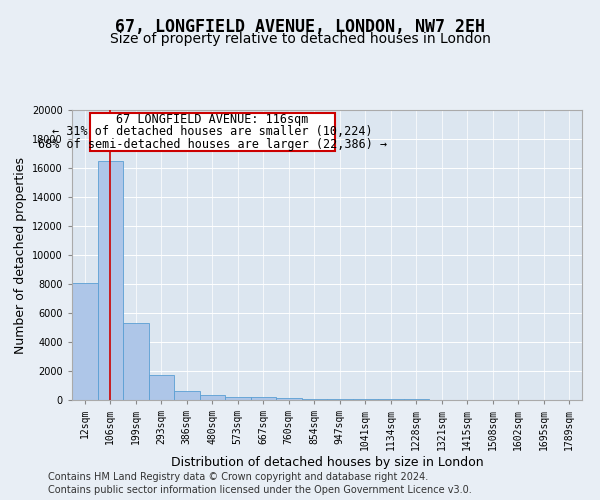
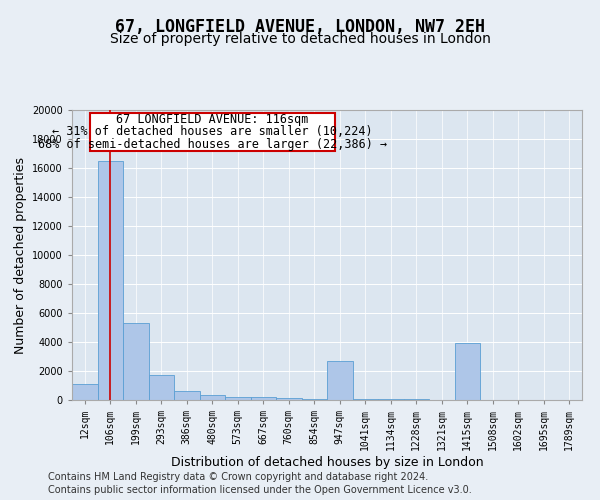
12sqm: 8000 -> 1100
947sqm: 100 -> 2700
1415sqm: 0 -> 3900
